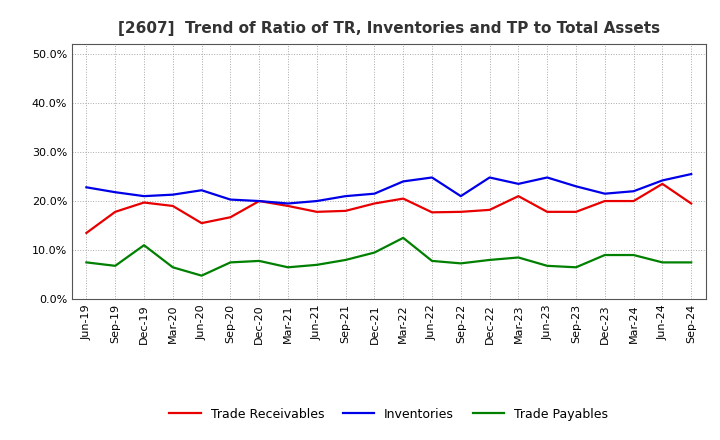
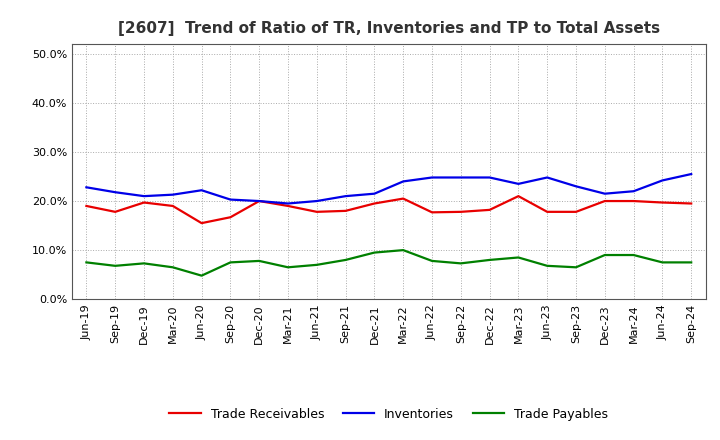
Trade Receivables/Jun-19: 13.5% -> 19.0%
Trade Payables/Dec-19: 11.0% -> 7.3%
Trade Payables/Mar-22: 12.5% -> 10.0%
Inventories/Sep-22: 21.0% -> 24.8%
Trade Receivables/Jun-24: 23.5% -> 19.7%
